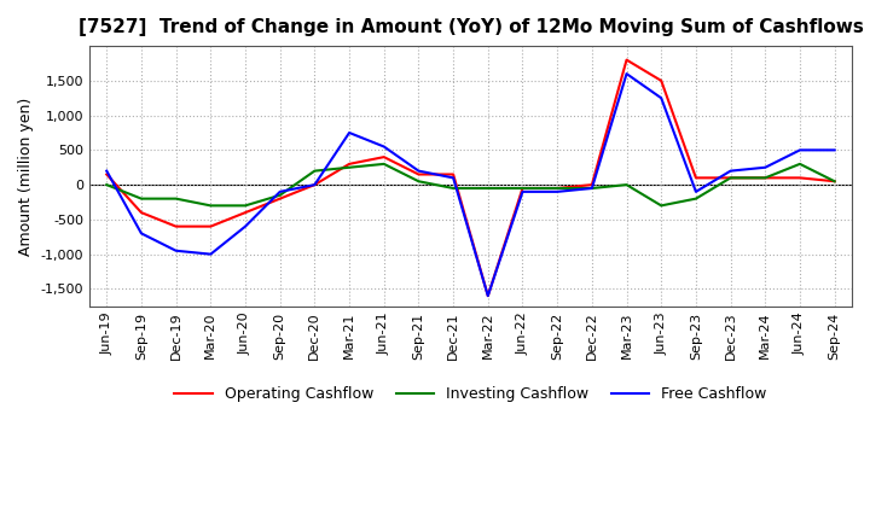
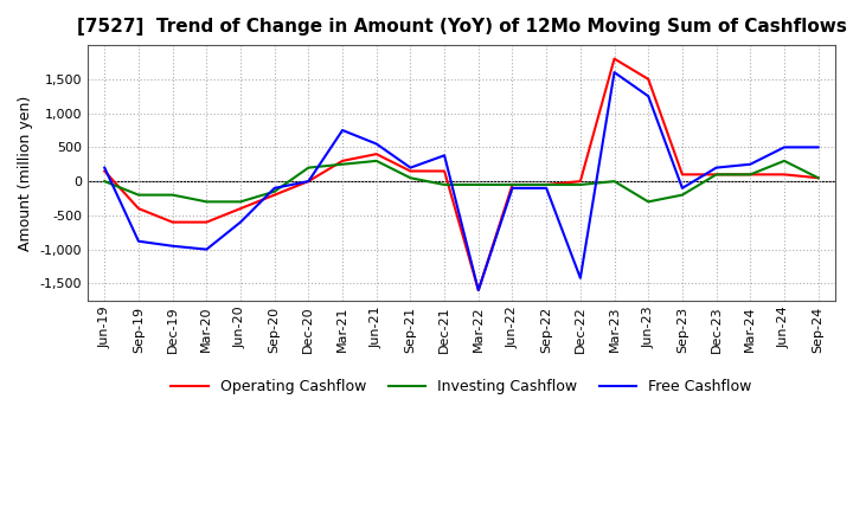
Free Cashflow/Sep-19: -700 -> -880
Free Cashflow/Dec-21: 100 -> 380
Free Cashflow/Dec-22: -50 -> -1,420
